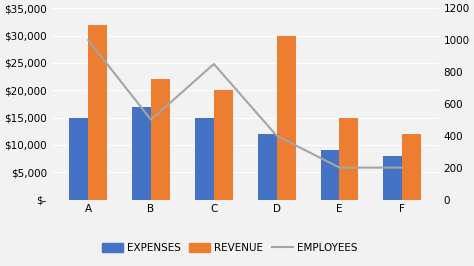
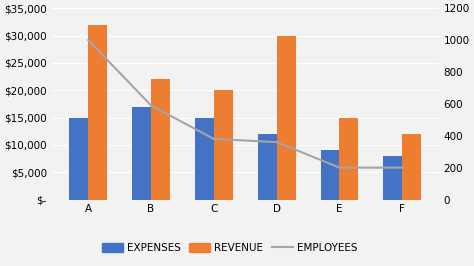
EMPLOYEES/B: 500 -> 590
EMPLOYEES/C: 850 -> 380
EMPLOYEES/D: 400 -> 360
